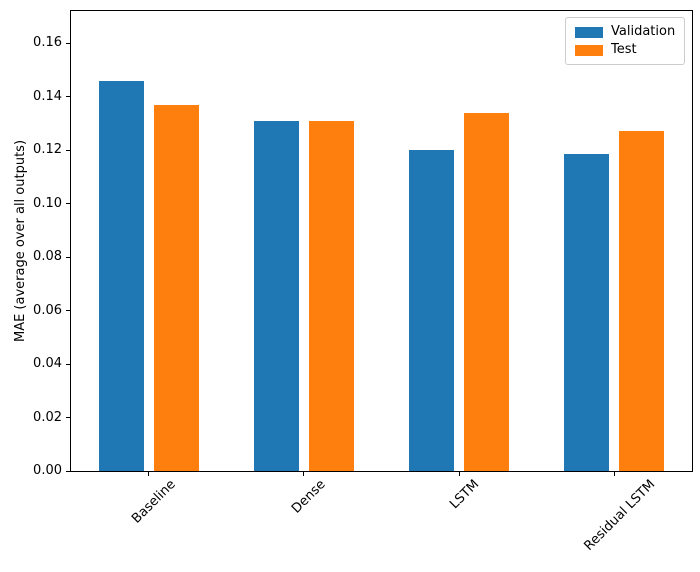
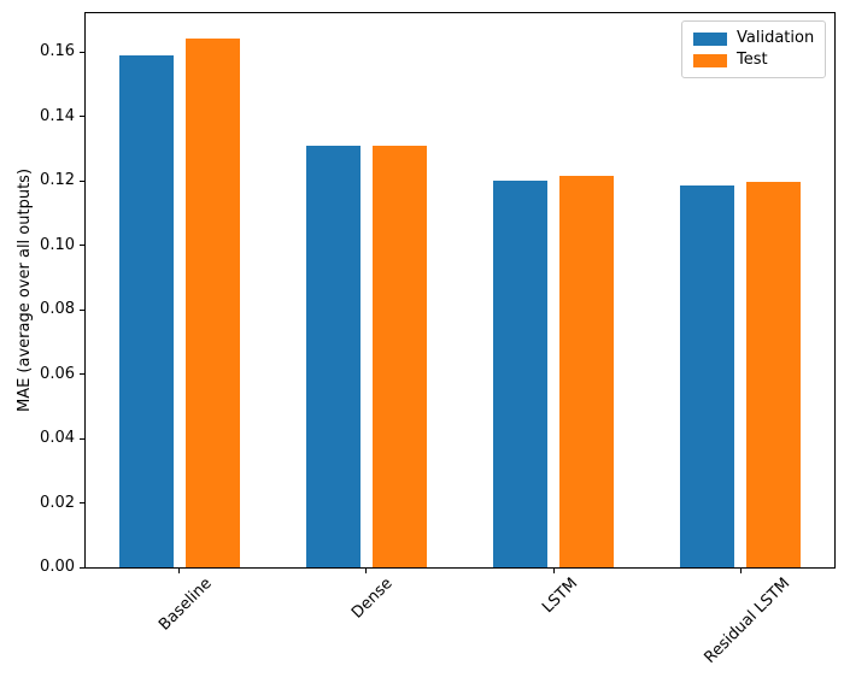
Validation/Baseline: 0.146 -> 0.159
Test/Baseline: 0.137 -> 0.164
Test/LSTM: 0.134 -> 0.122
Test/Residual LSTM: 0.127 -> 0.120
